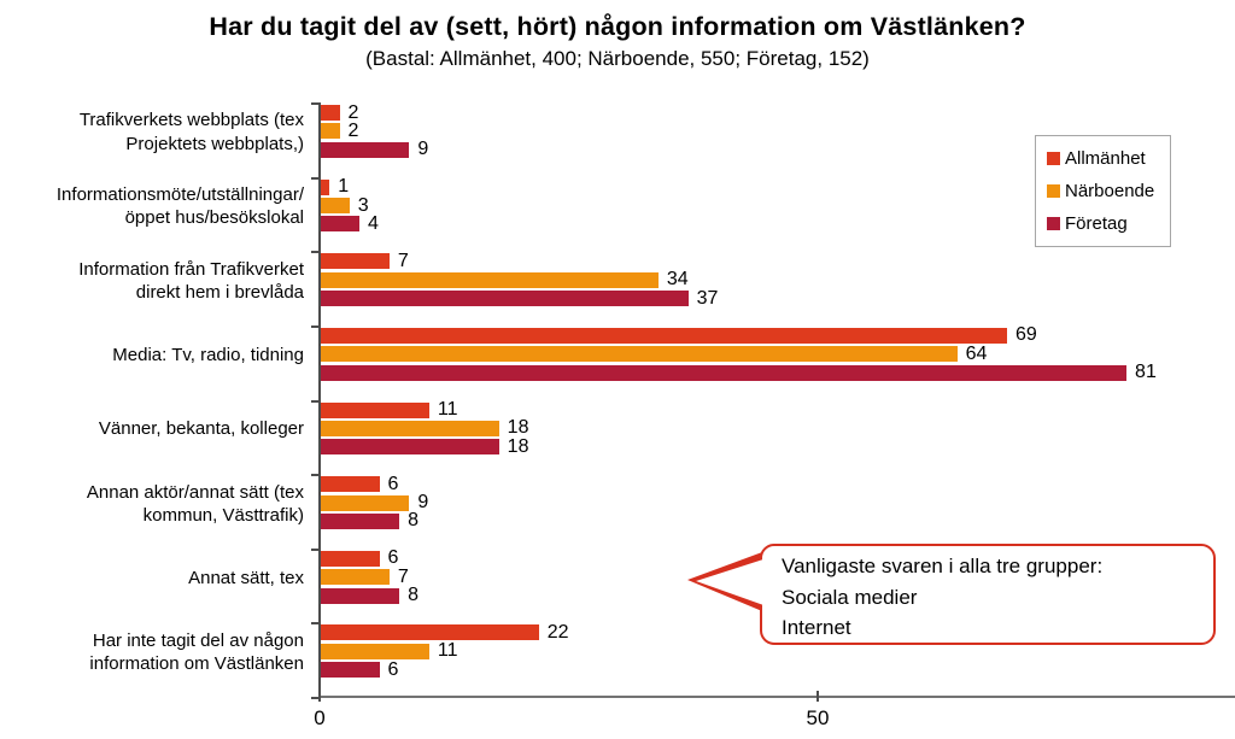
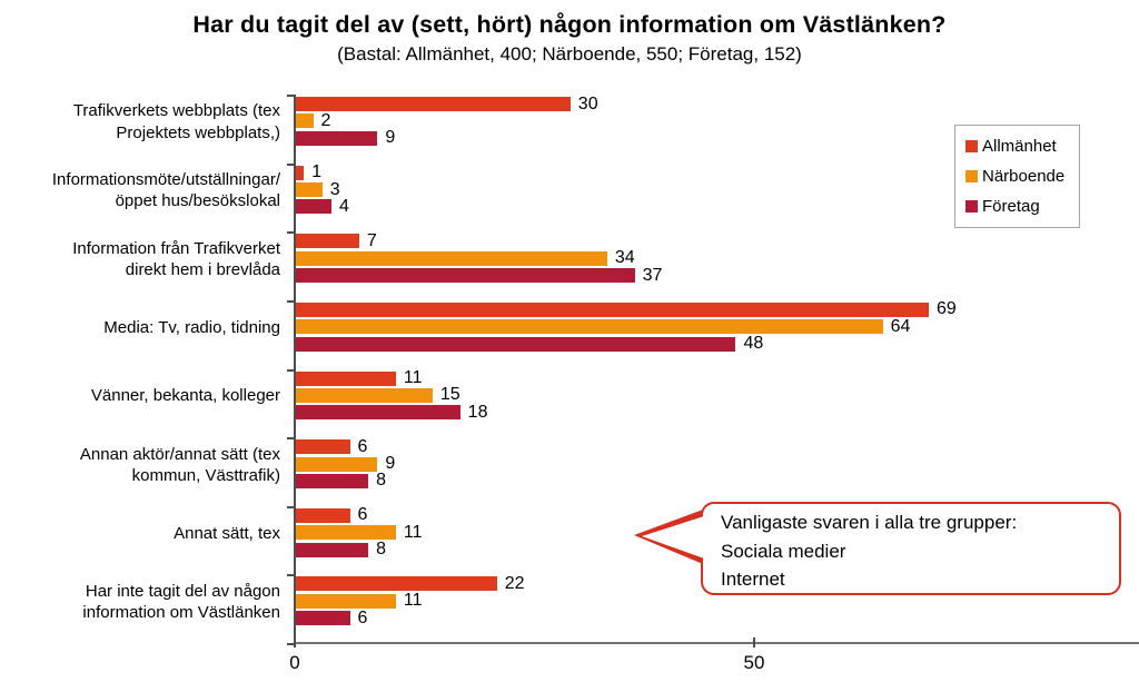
Allmänhet/Trafikverkets webbplats (tex Projektets webbplats,): 2 -> 30
Företag/Media: Tv, radio, tidning: 81 -> 48
Närboende/Vänner, bekanta, kolleger: 18 -> 15
Närboende/Annat sätt, tex: 7 -> 11
